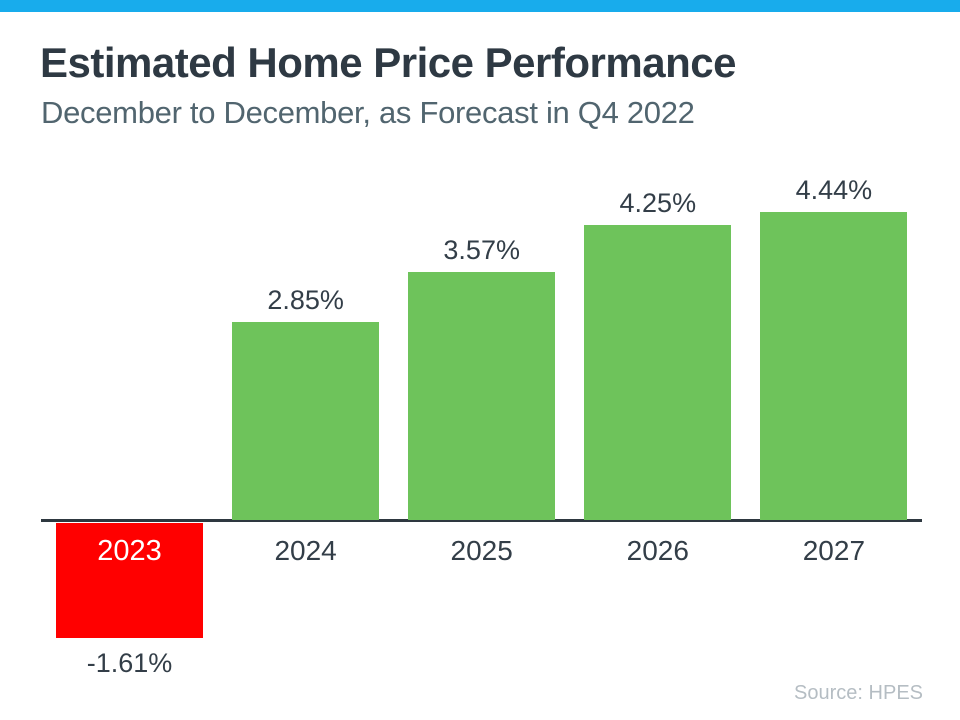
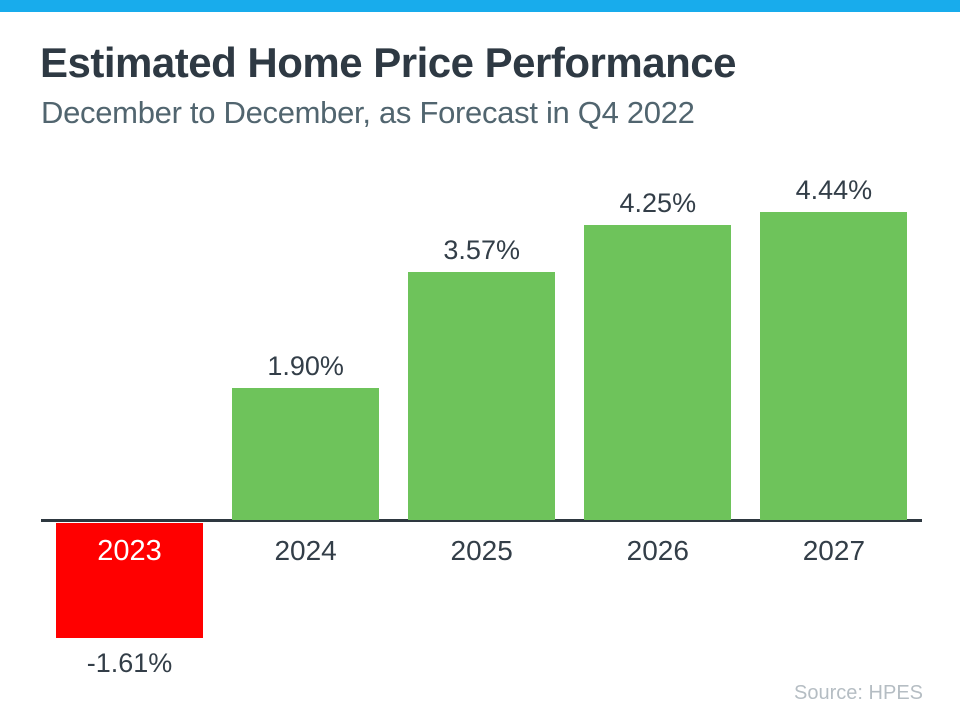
2024: 2.85% -> 1.90%
